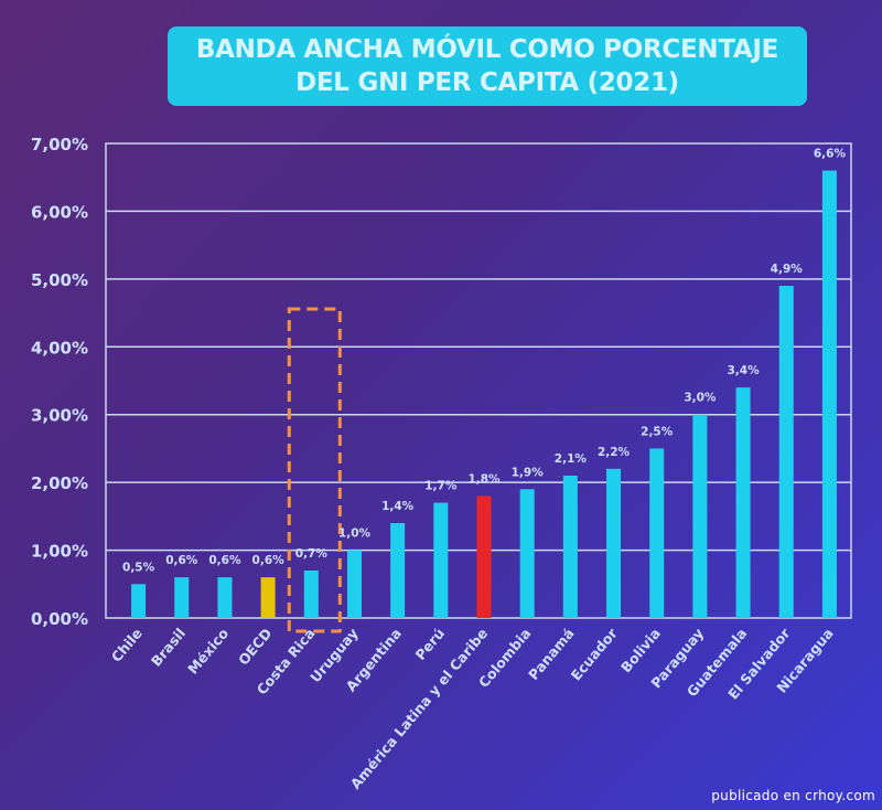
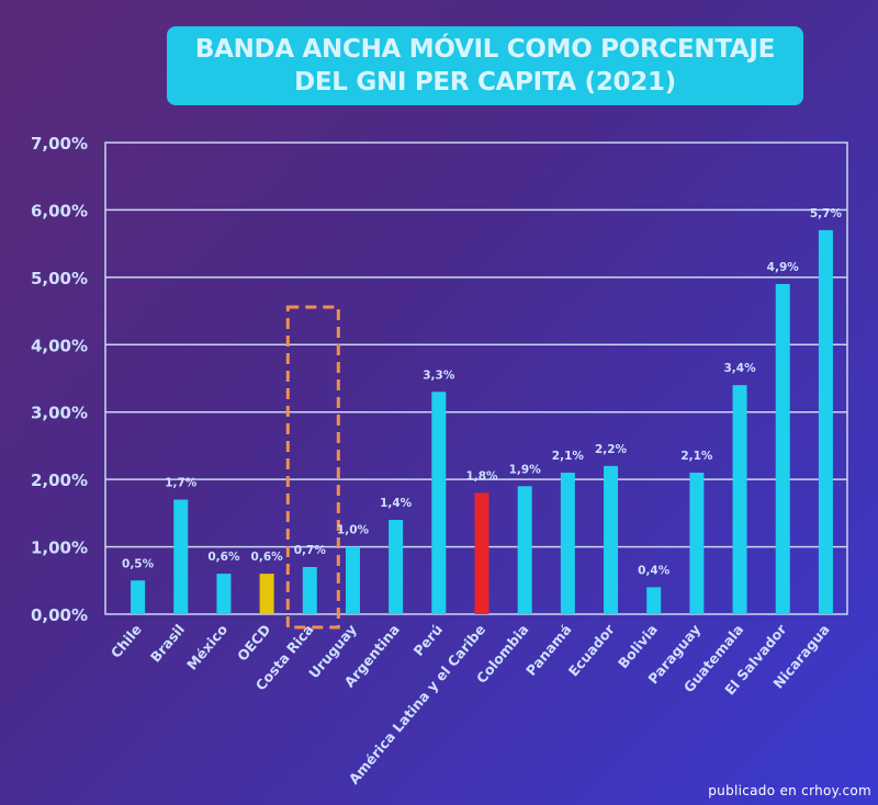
Brasil: 0,6% -> 1,7%
Perú: 1,7% -> 3,3%
Bolivia: 2,5% -> 0,4%
Paraguay: 3,0% -> 2,1%
Nicaragua: 6,6% -> 5,7%
